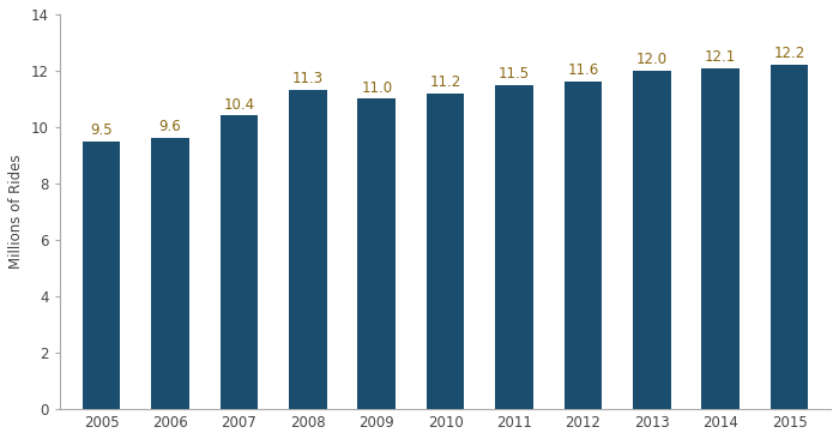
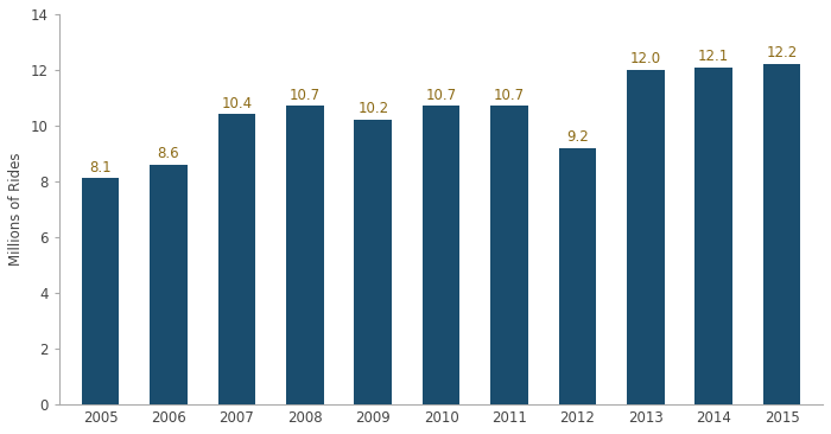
2005: 9.5 -> 8.1
2006: 9.6 -> 8.6
2008: 11.3 -> 10.7
2009: 11.0 -> 10.2
2010: 11.2 -> 10.7
2011: 11.5 -> 10.7
2012: 11.6 -> 9.2
